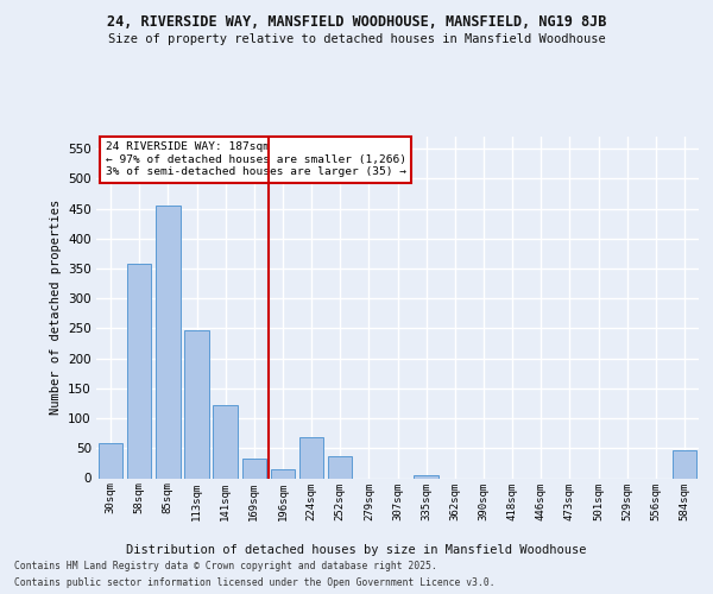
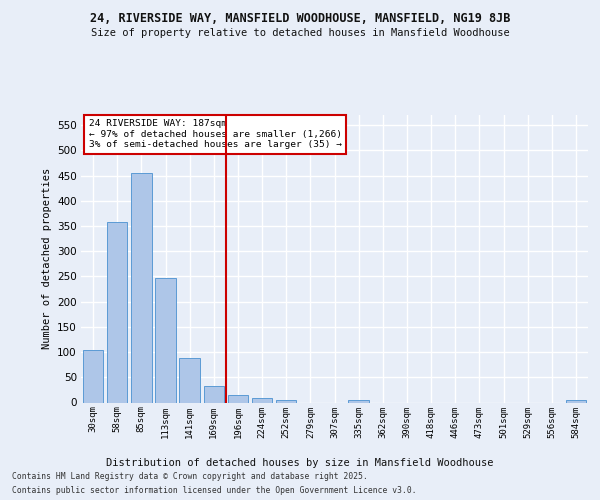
30sqm: 58 -> 105
141sqm: 122 -> 89
224sqm: 68 -> 9
252sqm: 36 -> 5
584sqm: 46 -> 5
